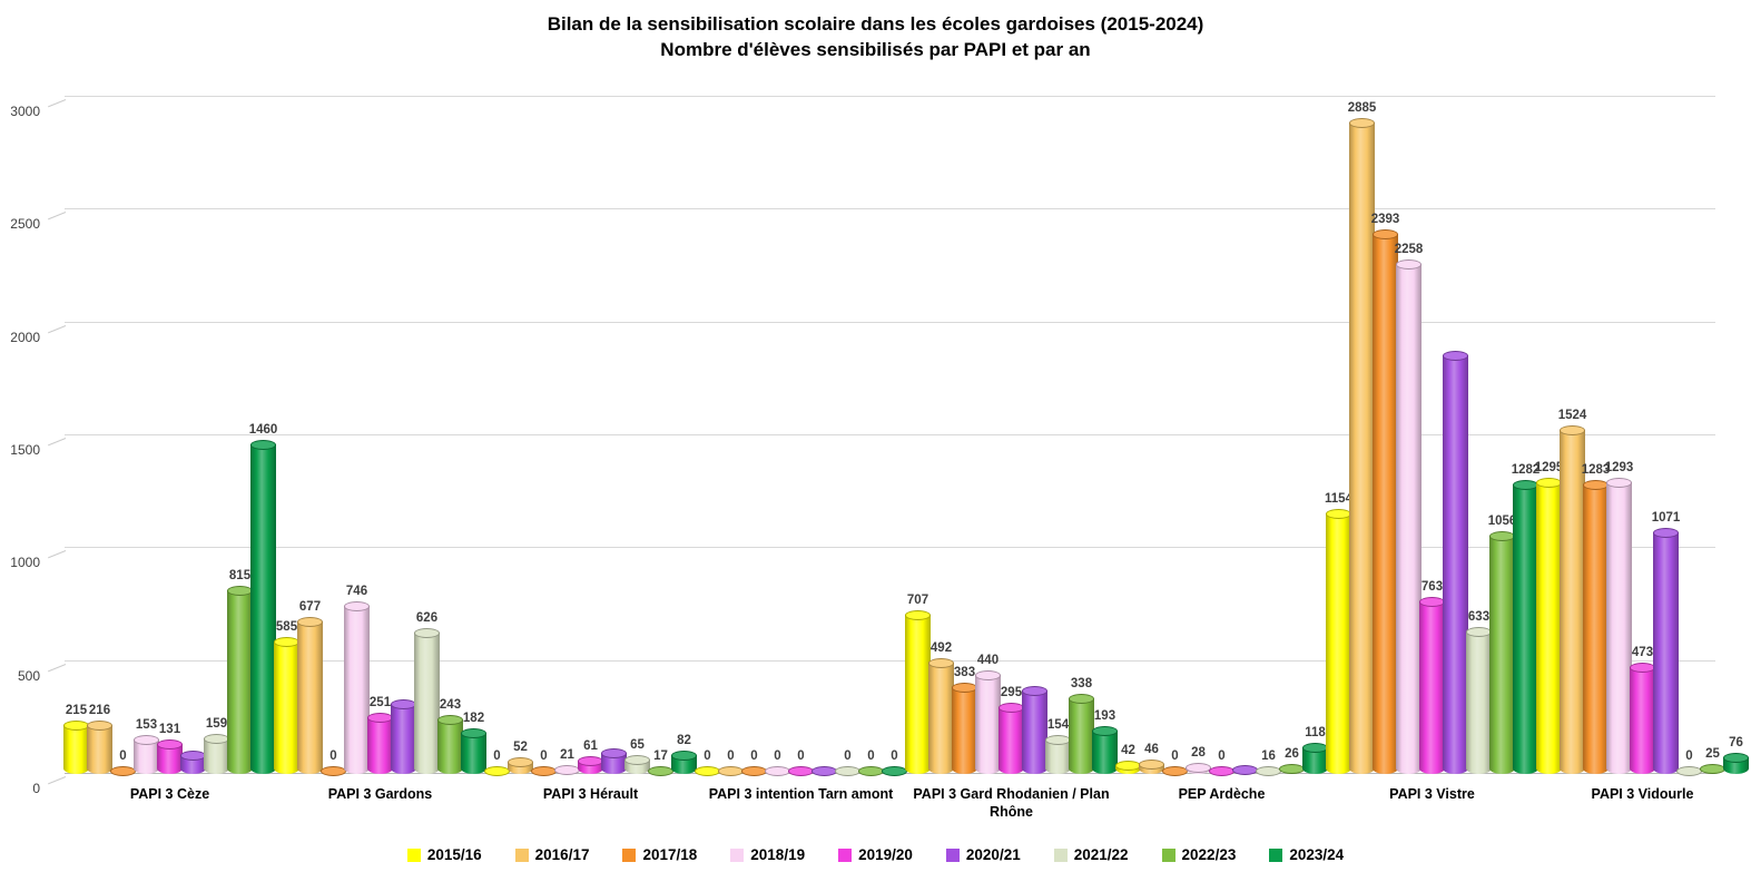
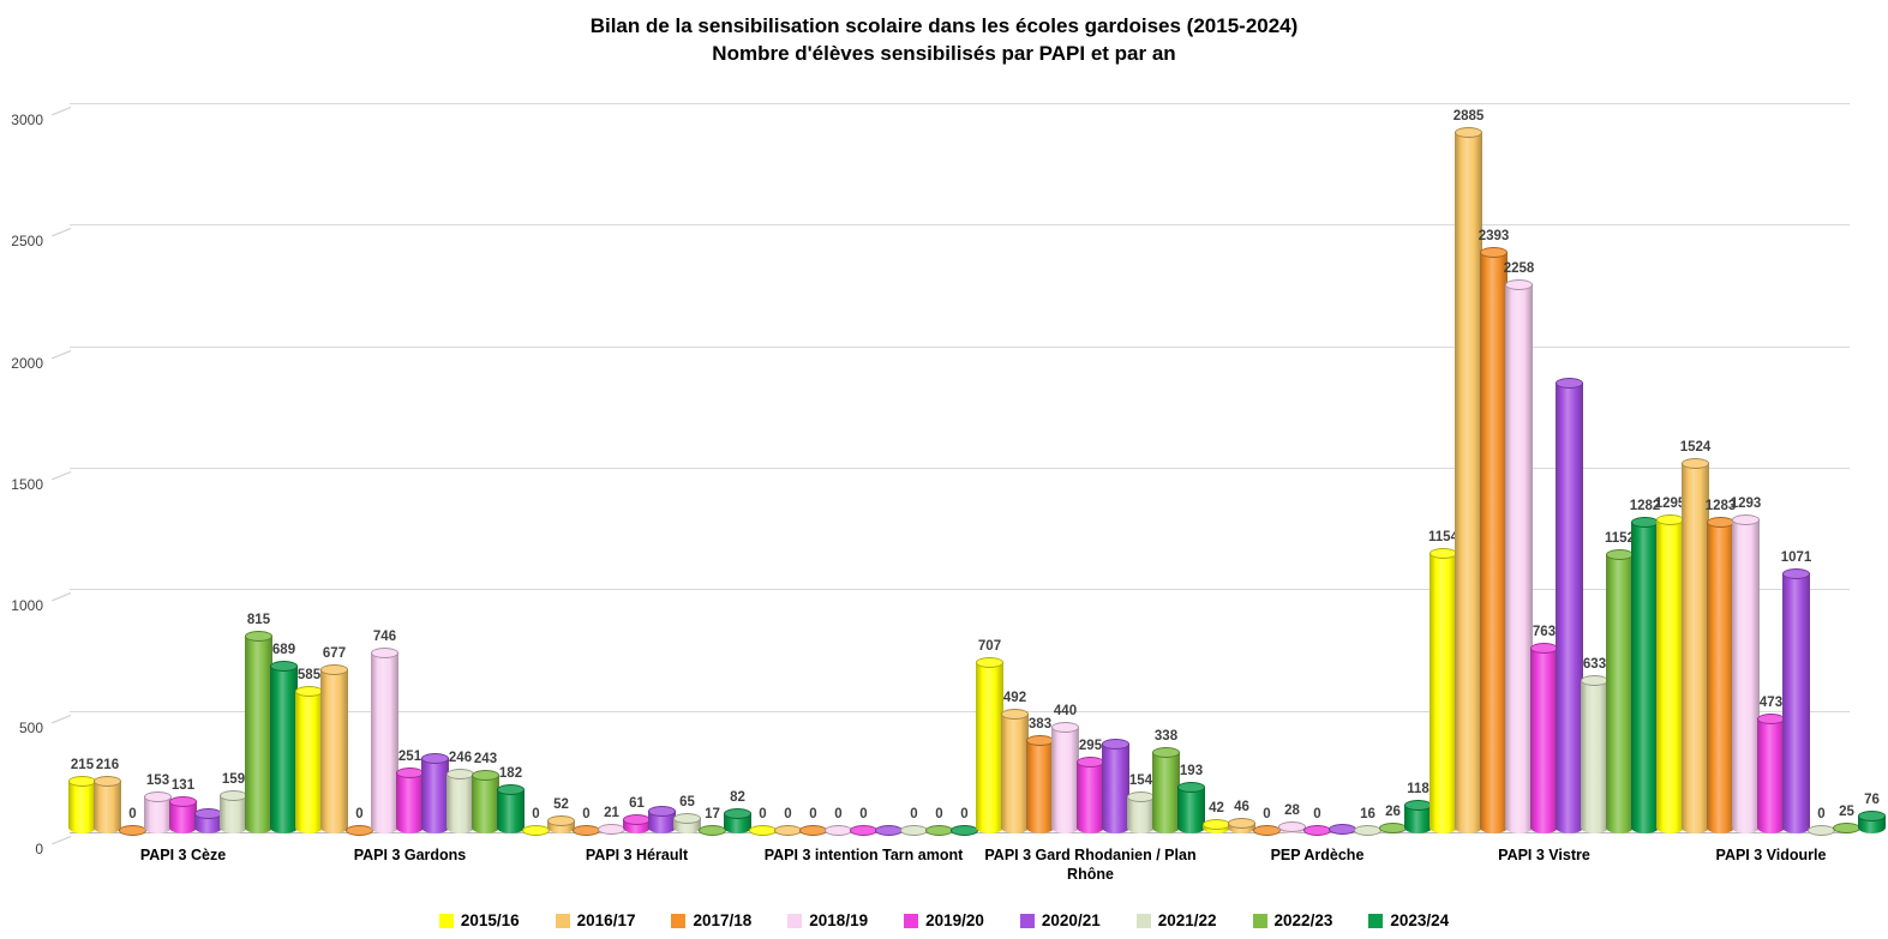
2023/24/PAPI 3 Cèze: 1460 -> 689
2021/22/PAPI 3 Gardons: 626 -> 246
2022/23/PAPI 3 Vistre: 1056 -> 1152
